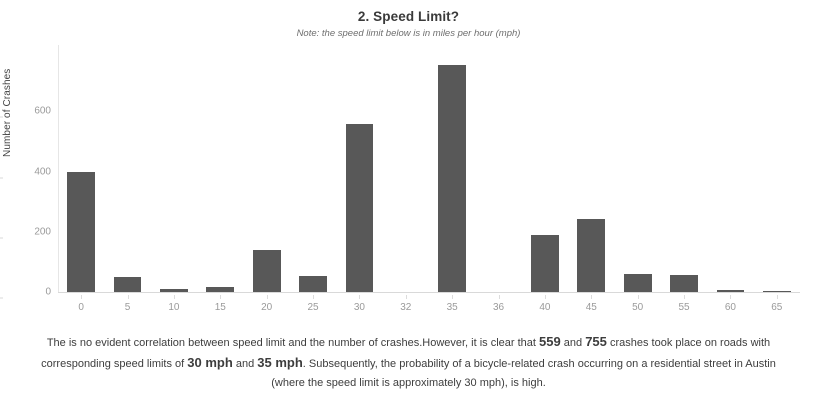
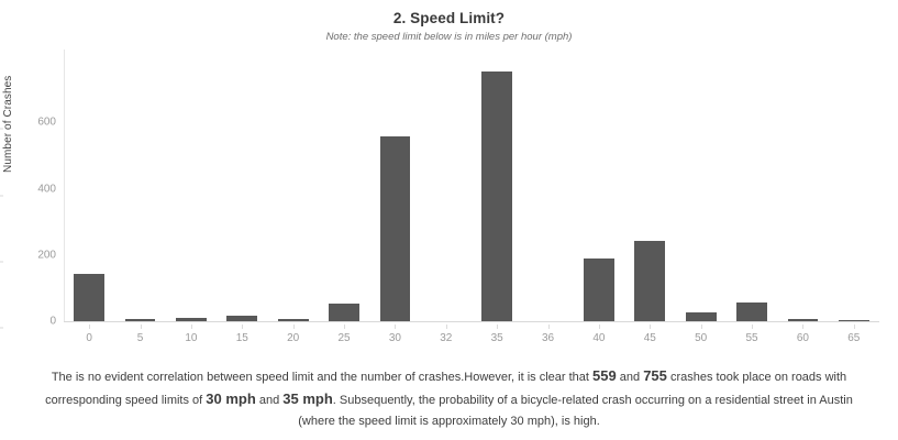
0: 400 -> 140
5: 50 -> 10
20: 140 -> 10
50: 60 -> 20
